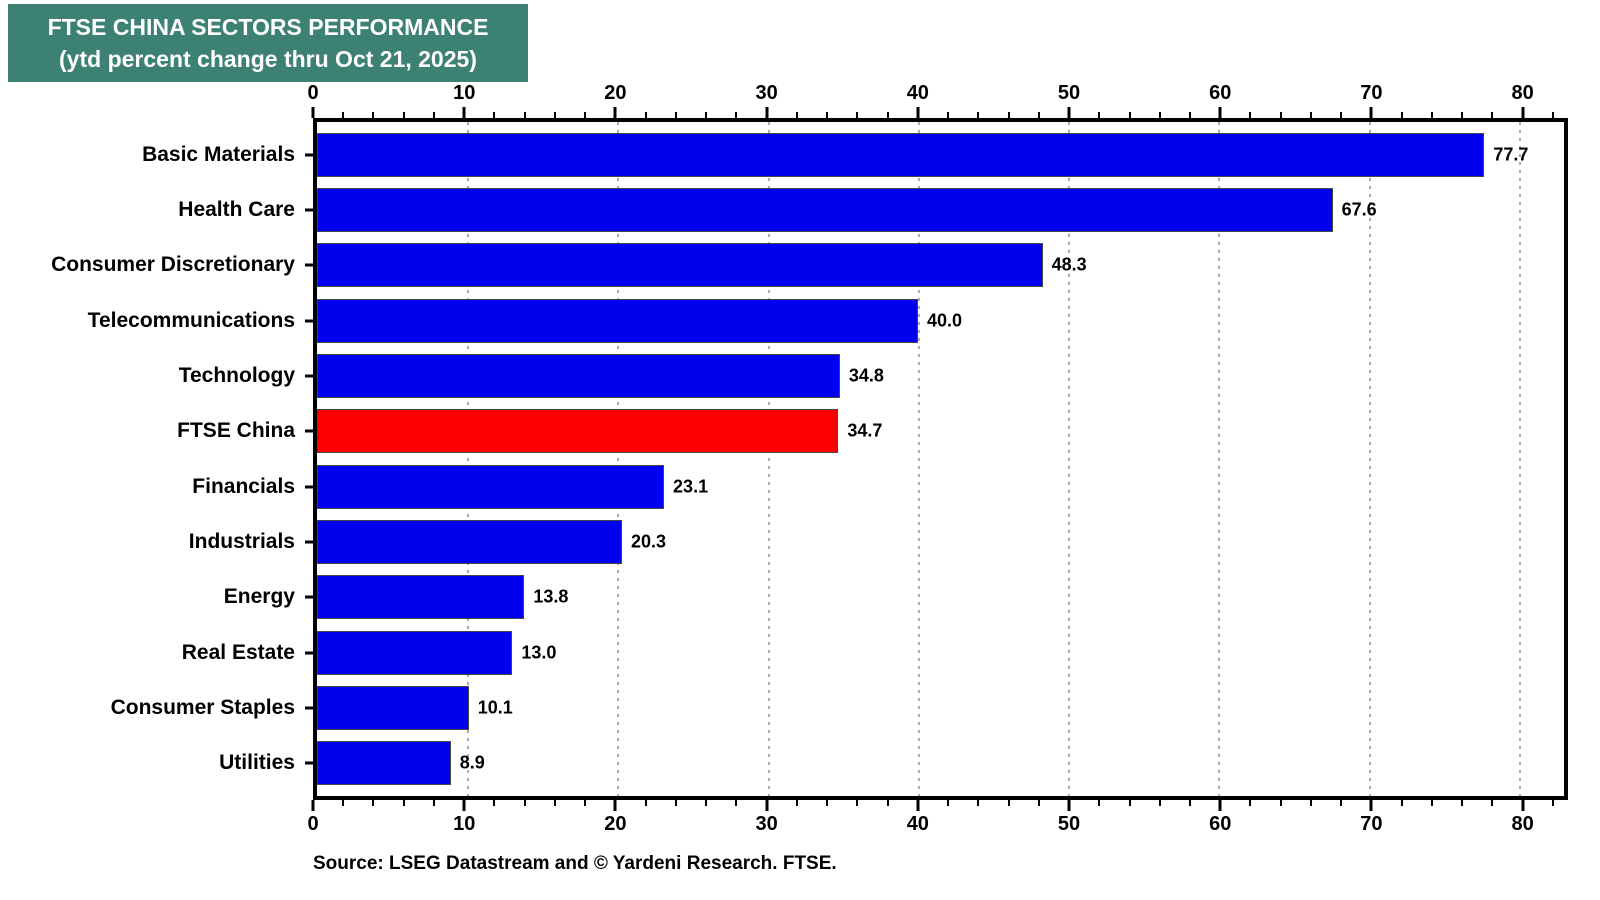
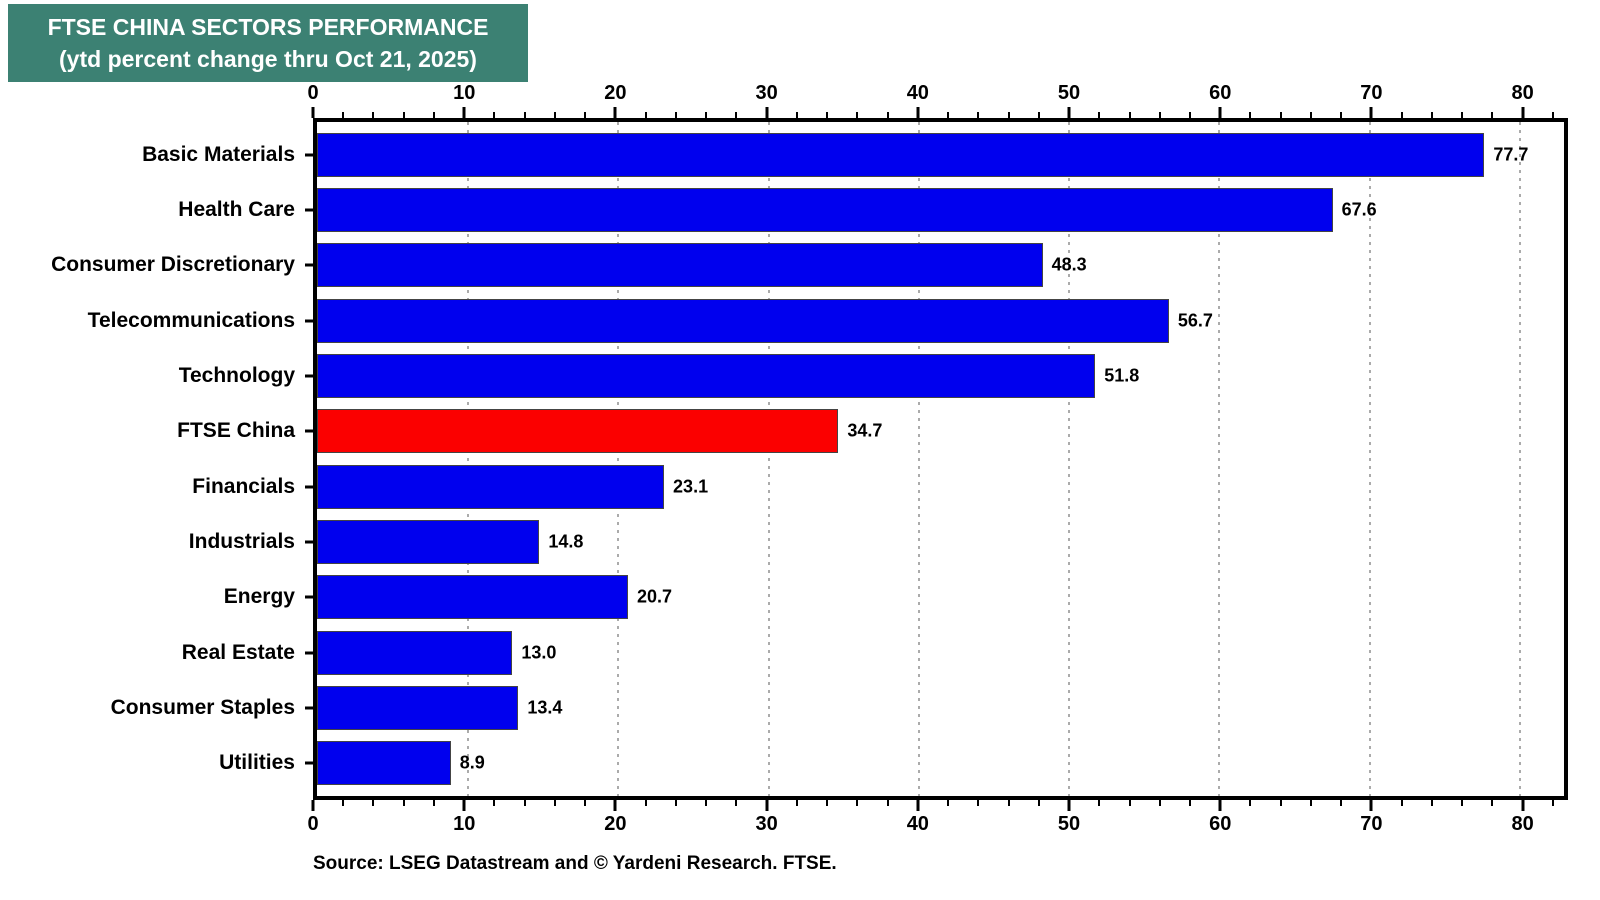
Telecommunications: 40.0 -> 56.7
Technology: 34.8 -> 51.8
Industrials: 20.3 -> 14.8
Energy: 13.8 -> 20.7
Consumer Staples: 10.1 -> 13.4
